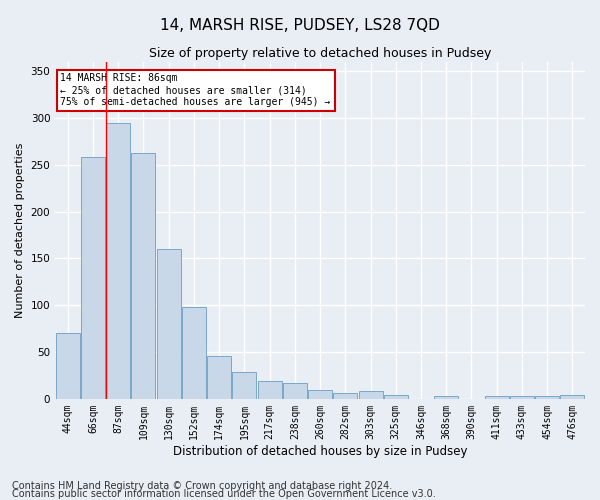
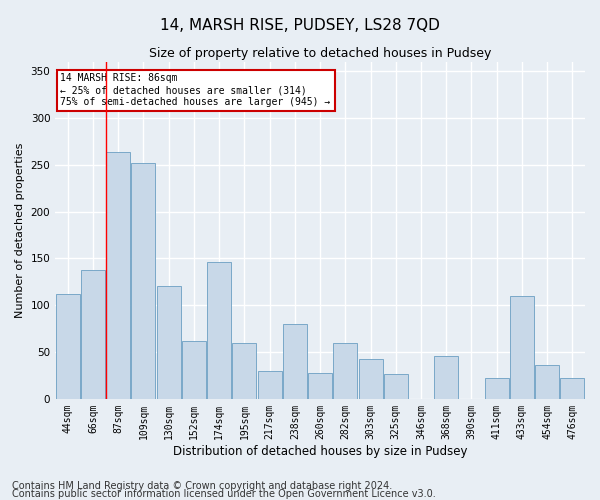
44sqm: 70 -> 112
66sqm: 258 -> 138
87sqm: 295 -> 264
109sqm: 263 -> 252
130sqm: 160 -> 120
152sqm: 98 -> 62
174sqm: 46 -> 146
195sqm: 29 -> 60
217sqm: 19 -> 30
238sqm: 17 -> 80
260sqm: 9 -> 28
282sqm: 6 -> 60
303sqm: 8 -> 42
325sqm: 4 -> 26
368sqm: 3 -> 46
411sqm: 3 -> 22
433sqm: 3 -> 110
454sqm: 3 -> 36
476sqm: 4 -> 22
